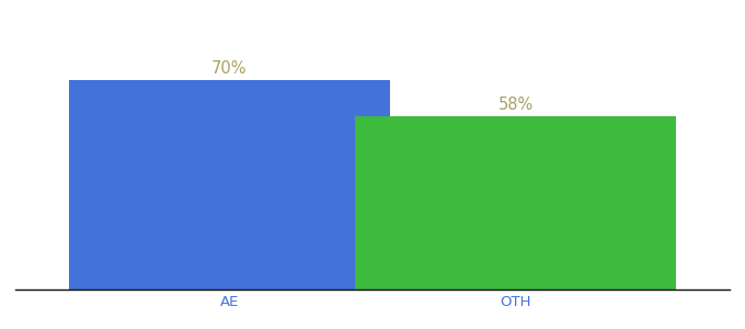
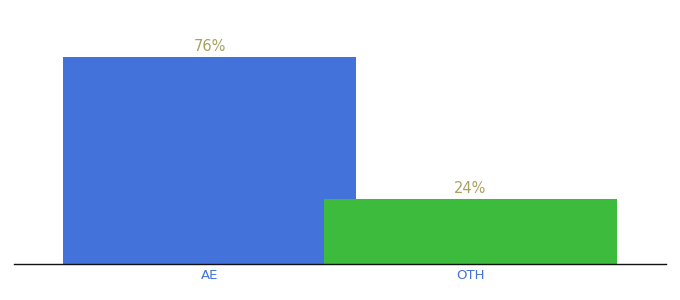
AE: 70% -> 76%
OTH: 58% -> 24%
